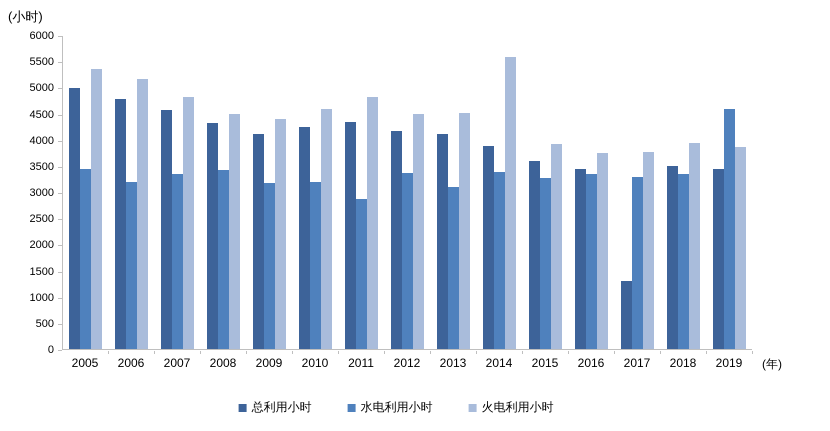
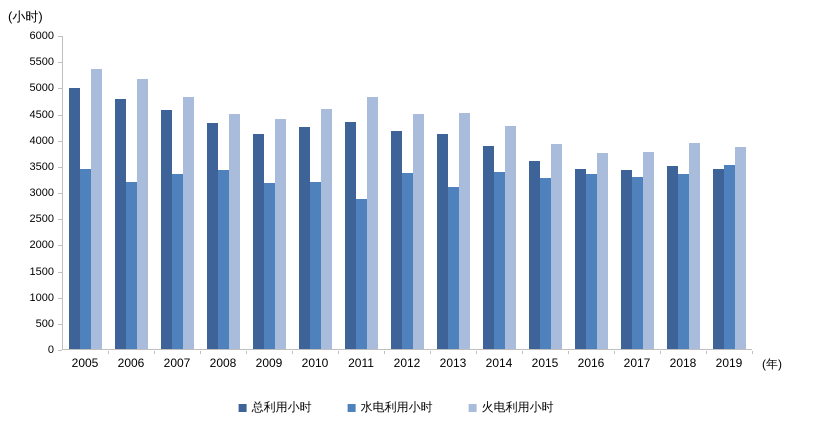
火电利用小时/2014: 5600 -> 4300
总利用小时/2017: 1300 -> 3400
水电利用小时/2019: 4600 -> 3500
